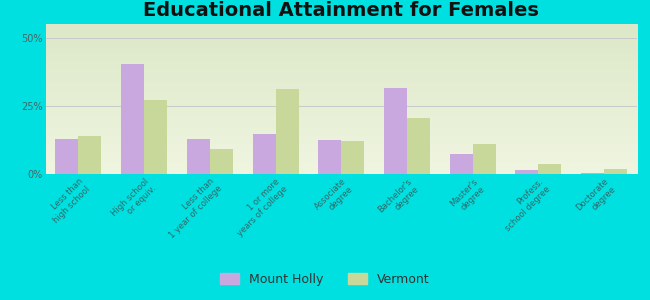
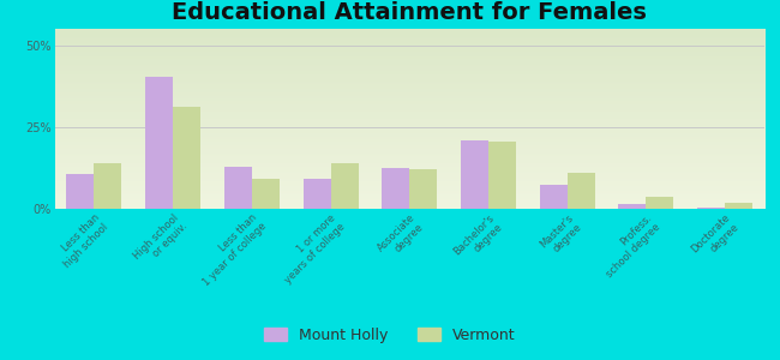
Mount Holly/Less than high school: 13.0% -> 10.5%
Vermont/High school or equiv.: 27.0% -> 31.0%
Mount Holly/1 or more years of college: 14.5% -> 9.0%
Vermont/1 or more years of college: 31.0% -> 14.0%
Mount Holly/Bachelor's degree: 31.5% -> 21.0%
